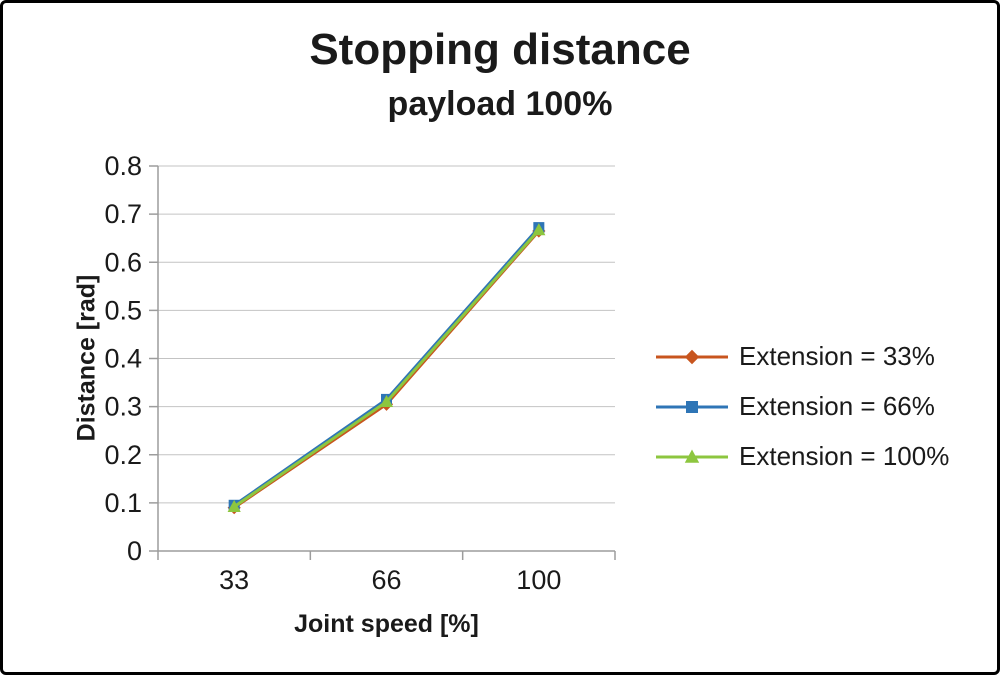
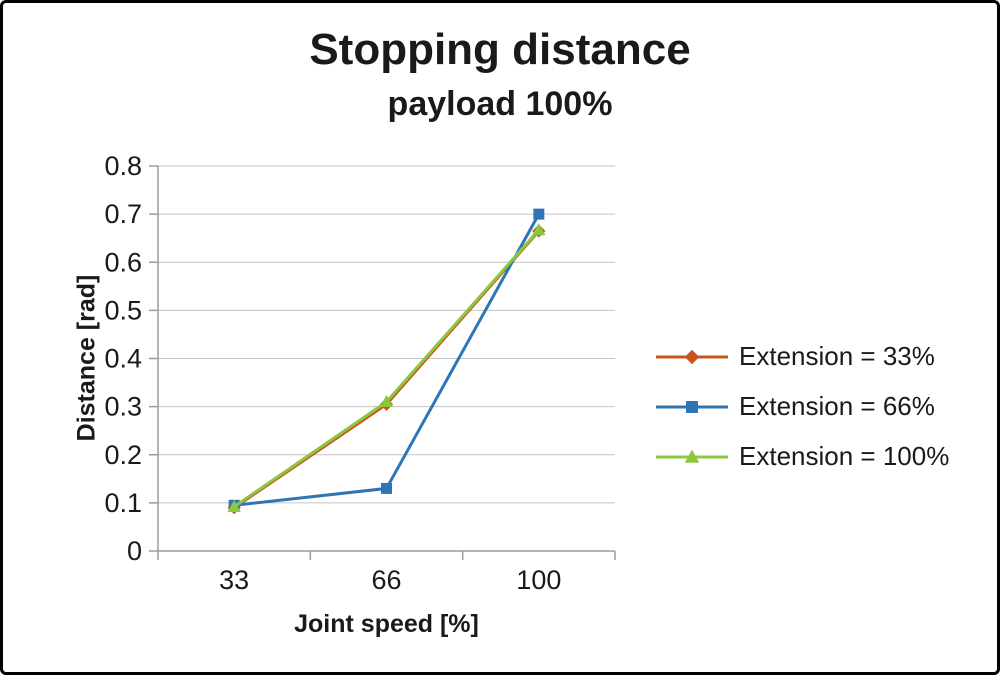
Extension = 66%/66: 0.32 -> 0.13
Extension = 66%/100: 0.67 -> 0.70
